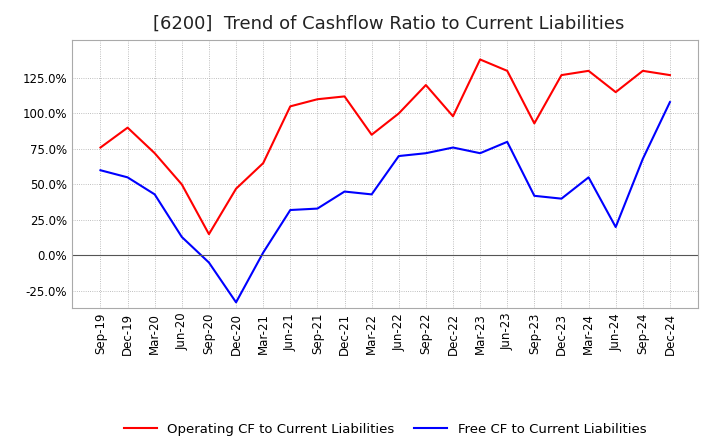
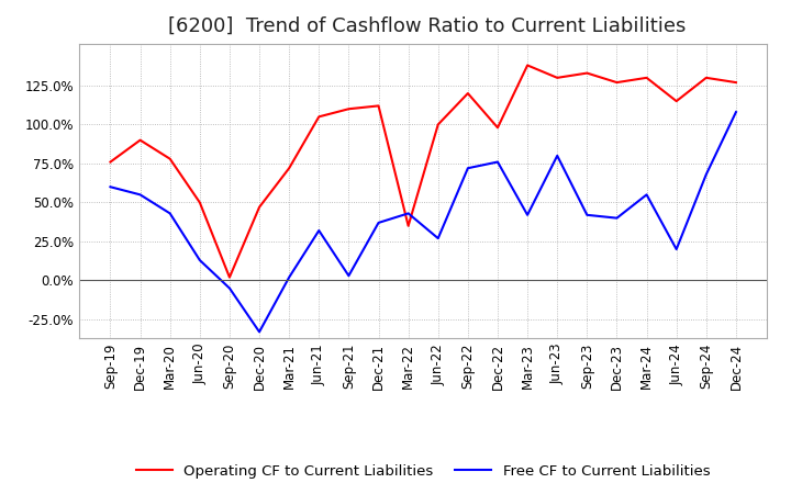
Operating CF to Current Liabilities/Mar-20: 72% -> 78%
Operating CF to Current Liabilities/Sep-20: 15% -> 2%
Operating CF to Current Liabilities/Mar-21: 65% -> 72%
Free CF to Current Liabilities/Sep-21: 33% -> 3%
Free CF to Current Liabilities/Dec-21: 45% -> 37%
Operating CF to Current Liabilities/Mar-22: 85% -> 35%
Free CF to Current Liabilities/Jun-22: 70% -> 27%
Free CF to Current Liabilities/Mar-23: 72% -> 42%
Operating CF to Current Liabilities/Sep-23: 93% -> 133%
